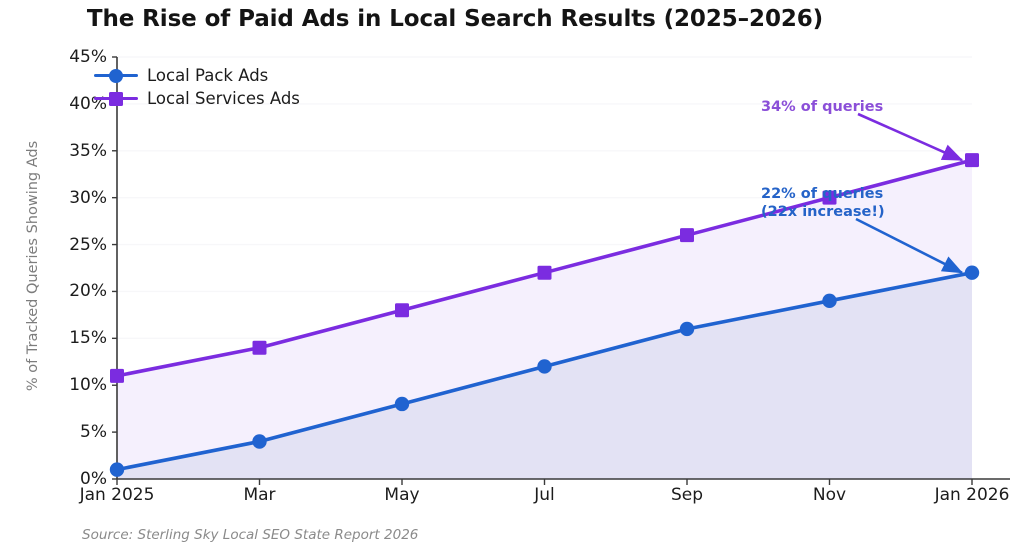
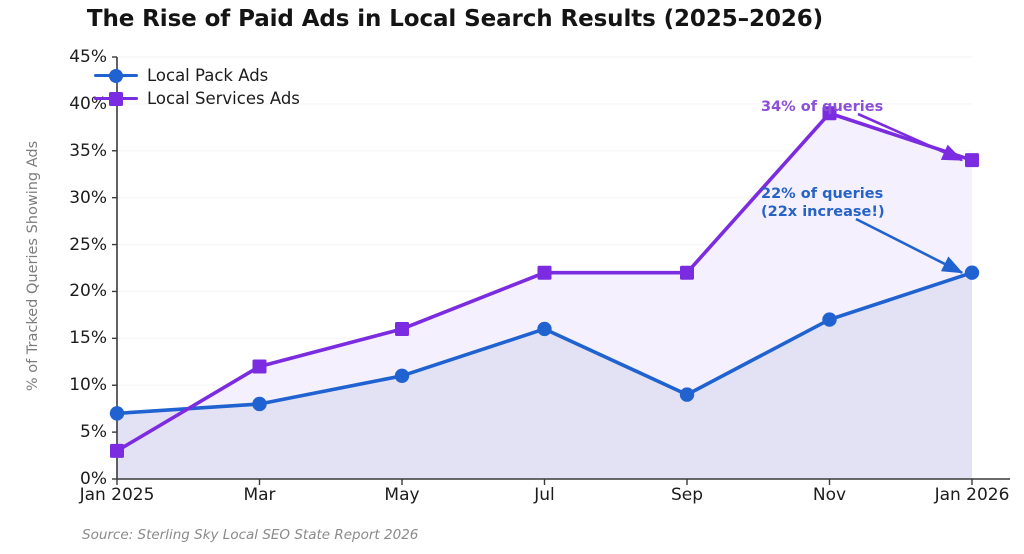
Local Pack Ads/Jan 2025: 1% -> 7%
Local Services Ads/Jan 2025: 11% -> 3%
Local Pack Ads/Mar: 4% -> 8%
Local Services Ads/Mar: 14% -> 12%
Local Pack Ads/May: 8% -> 11%
Local Services Ads/May: 18% -> 16%
Local Pack Ads/Jul: 12% -> 16%
Local Pack Ads/Sep: 16% -> 9%
Local Services Ads/Sep: 26% -> 22%
Local Pack Ads/Nov: 19% -> 17%
Local Services Ads/Nov: 30% -> 39%
